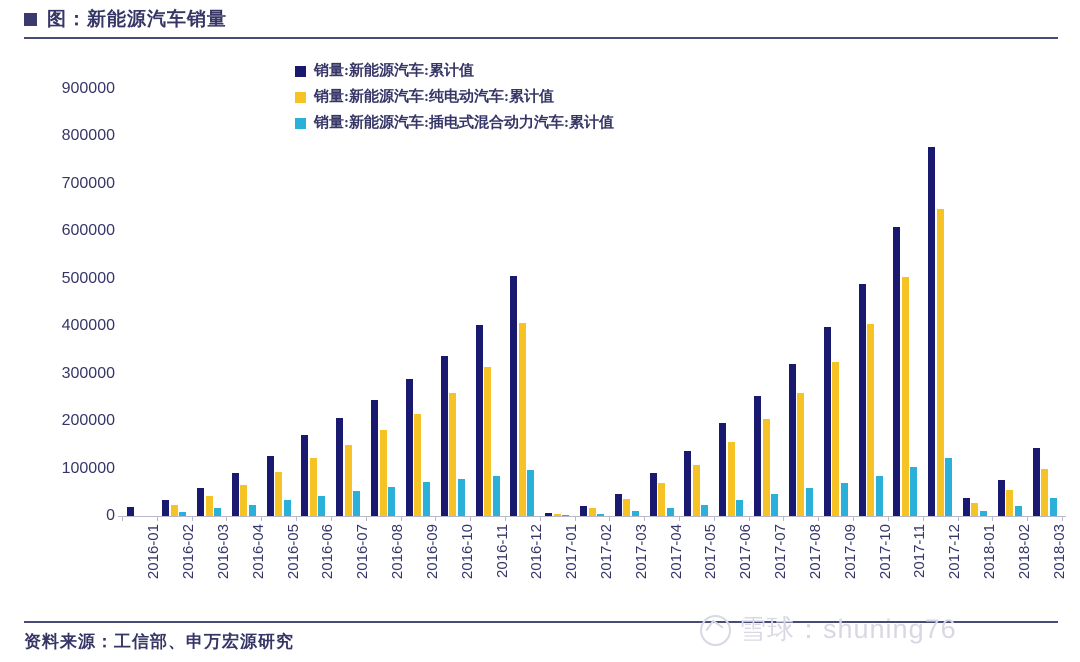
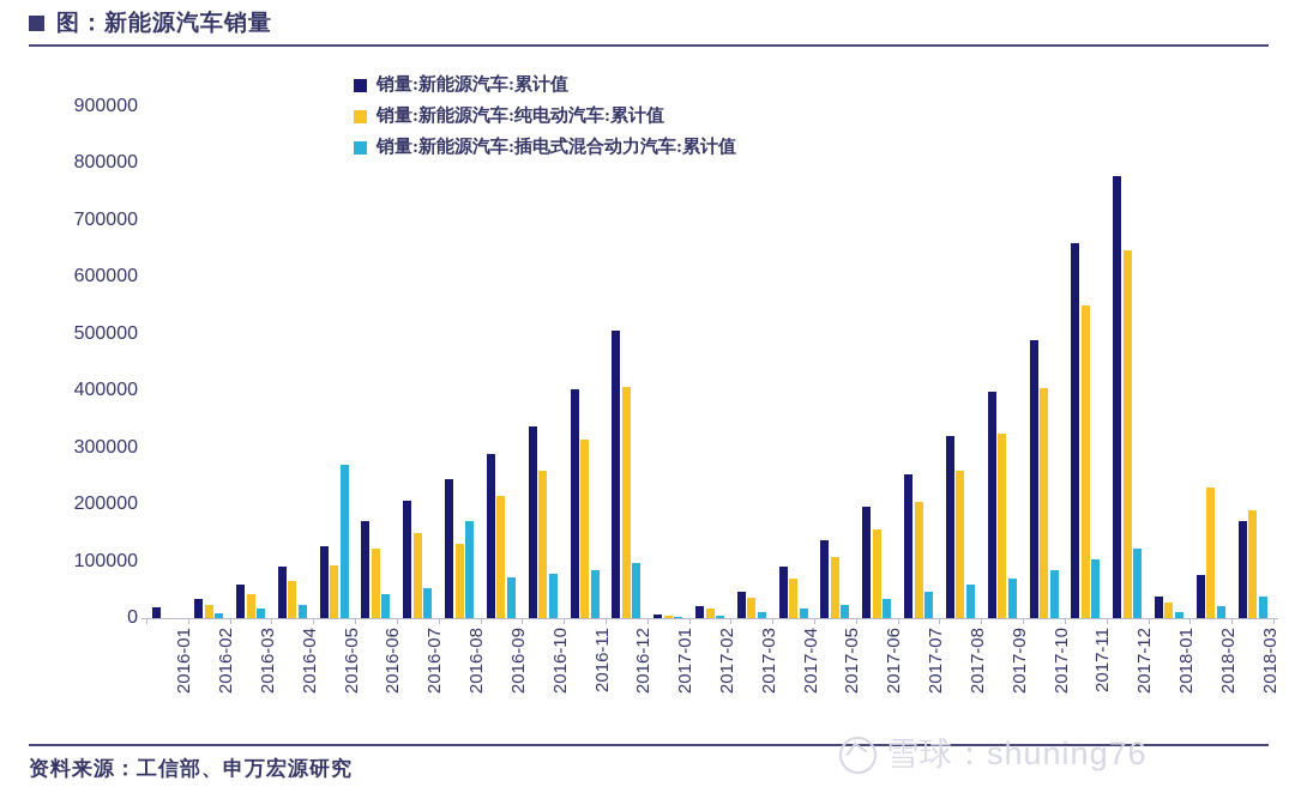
销量:新能源汽车:插电式混合动力汽车:累计值/2016-05: 30000 -> 270000
销量:新能源汽车:纯电动汽车:累计值/2016-08: 180000 -> 130000
销量:新能源汽车:插电式混合动力汽车:累计值/2016-08: 60000 -> 170000
销量:新能源汽车:累计值/2017-11: 610000 -> 660000
销量:新能源汽车:纯电动汽车:累计值/2017-11: 500000 -> 550000
销量:新能源汽车:纯电动汽车:累计值/2018-02: 60000 -> 230000
销量:新能源汽车:累计值/2018-03: 140000 -> 170000
销量:新能源汽车:纯电动汽车:累计值/2018-03: 100000 -> 190000
